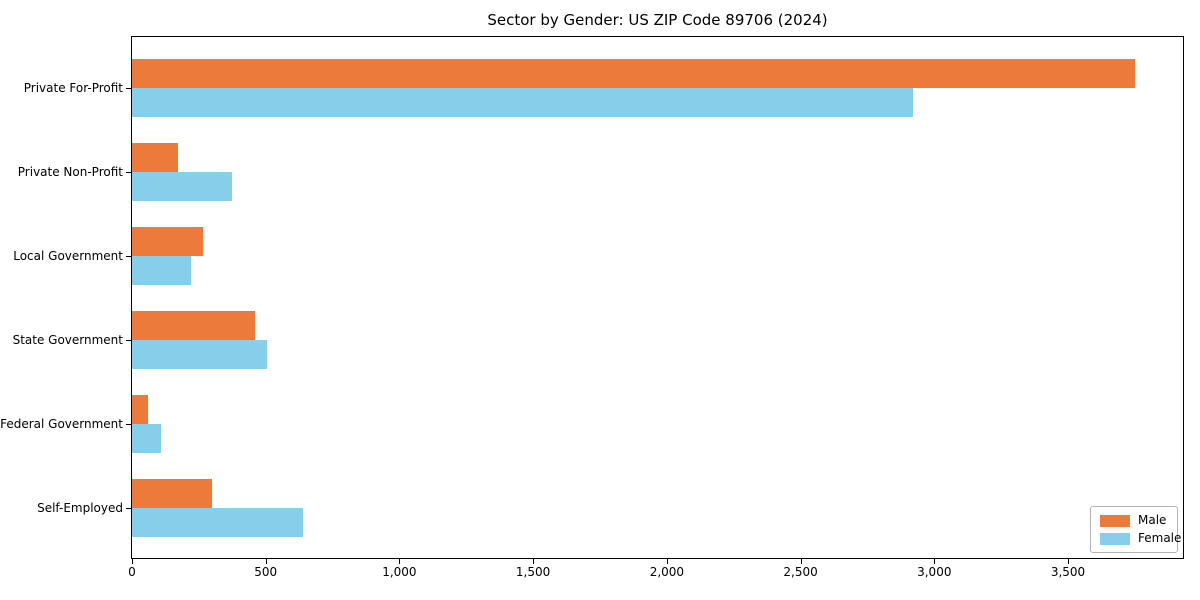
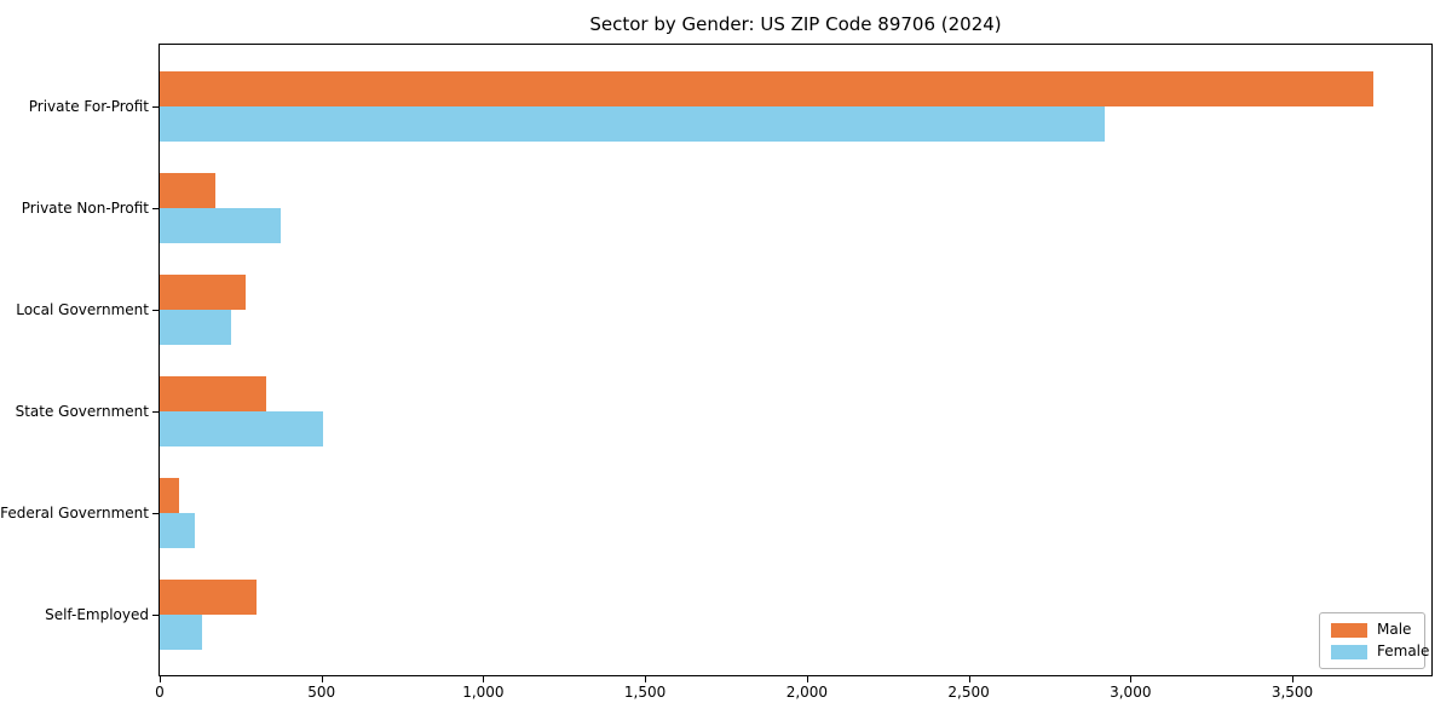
Male/State Government: 460 -> 330
Female/Self-Employed: 640 -> 130
